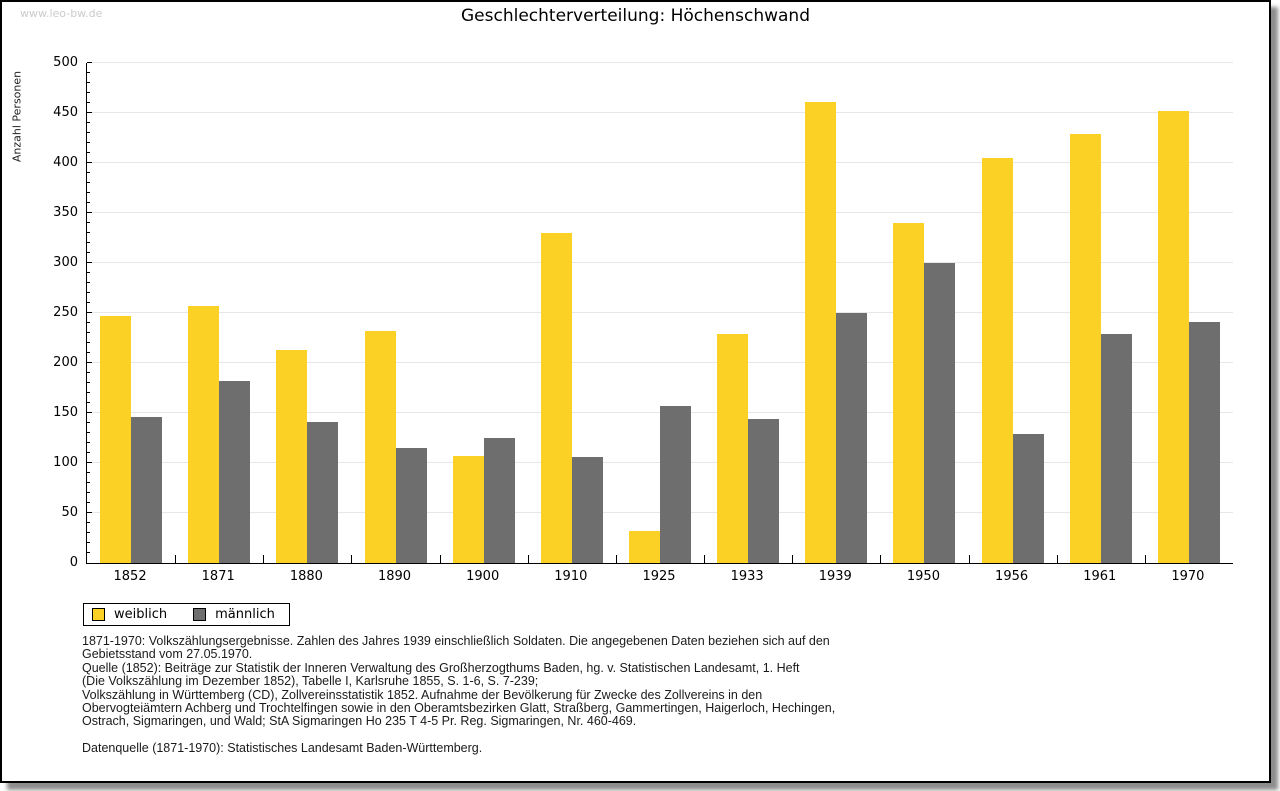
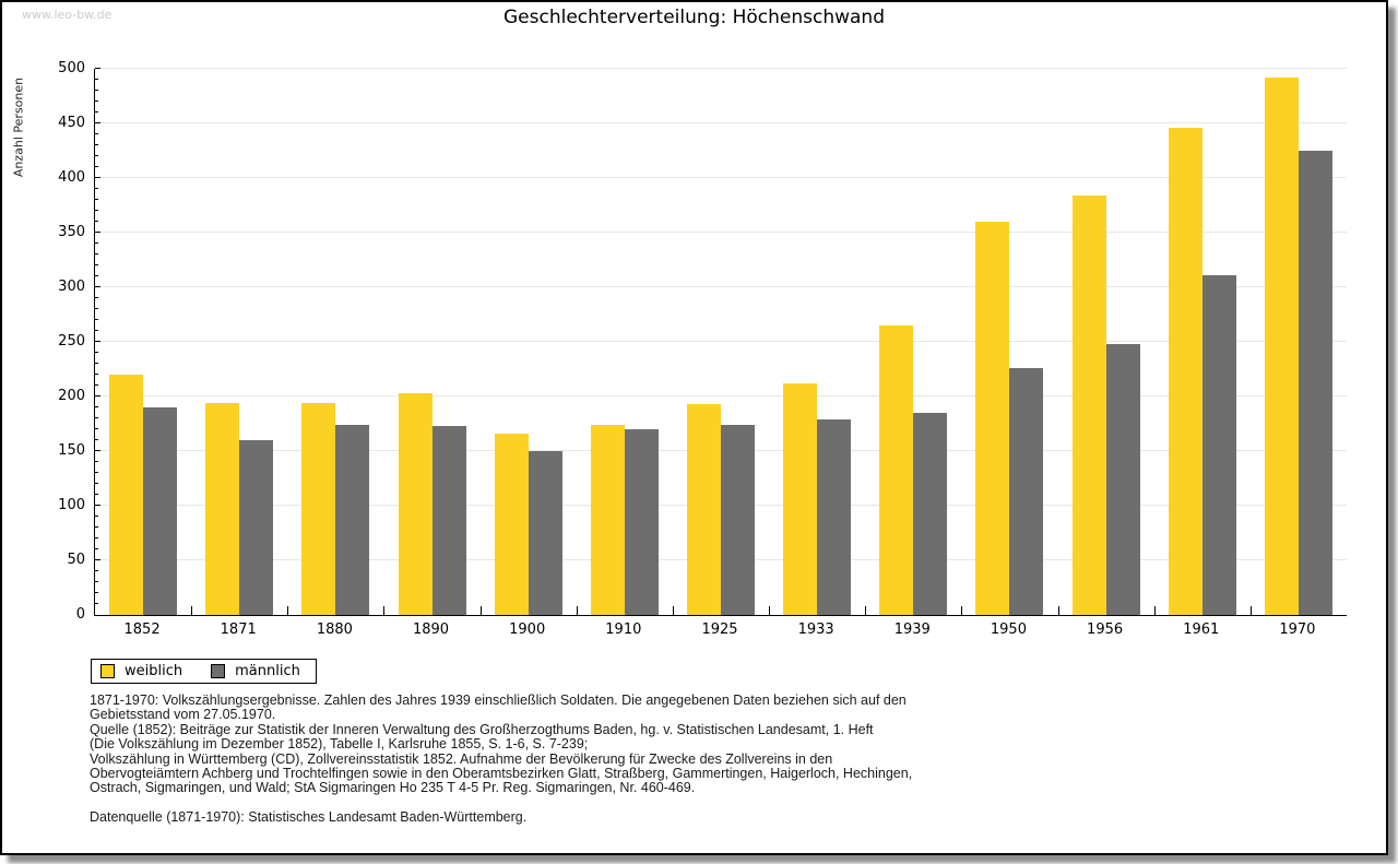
weiblich/1852: 247 -> 220
männlich/1852: 146 -> 190
weiblich/1871: 257 -> 194
männlich/1871: 182 -> 160
weiblich/1880: 213 -> 194
männlich/1880: 141 -> 174
weiblich/1890: 232 -> 203
männlich/1890: 115 -> 173
weiblich/1900: 107 -> 166
männlich/1900: 125 -> 150
weiblich/1910: 330 -> 174
männlich/1910: 106 -> 170
weiblich/1925: 32 -> 193
männlich/1925: 157 -> 174
weiblich/1933: 229 -> 212
männlich/1933: 144 -> 179
weiblich/1939: 461 -> 265
männlich/1939: 250 -> 185
weiblich/1950: 340 -> 360
männlich/1950: 300 -> 226
weiblich/1956: 405 -> 384
männlich/1956: 129 -> 248
weiblich/1961: 429 -> 446
männlich/1961: 229 -> 311
weiblich/1970: 452 -> 492
männlich/1970: 241 -> 425
